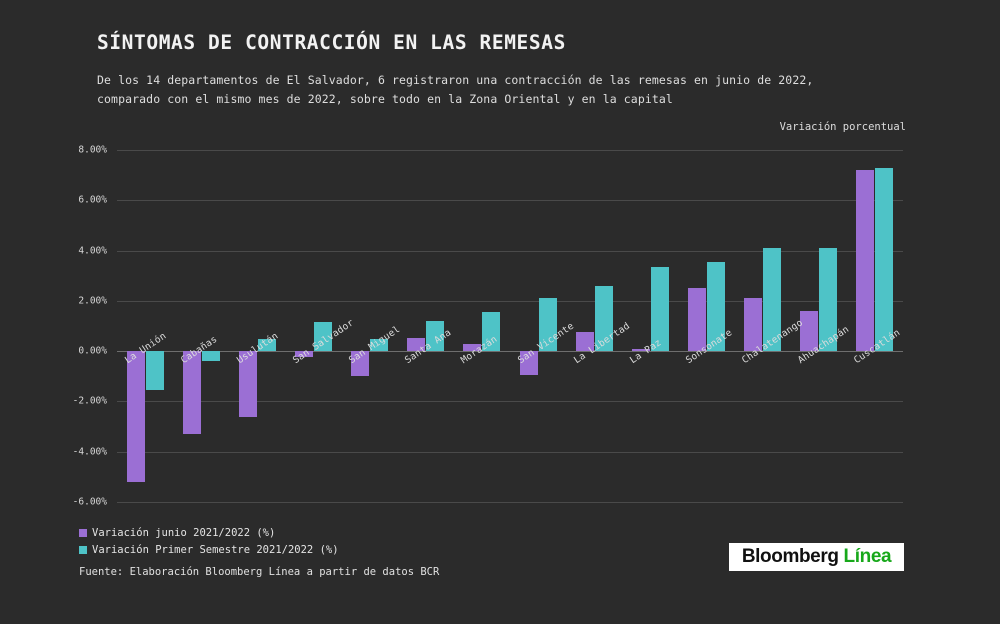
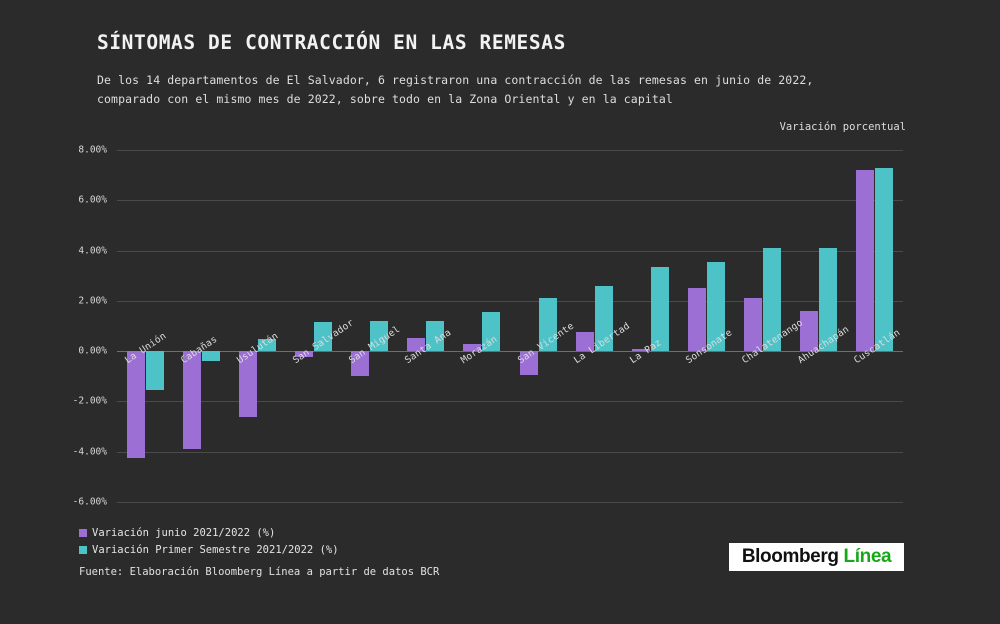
Variación junio 2021/2022 (%)/La Unión: -5.2% -> -4.2%
Variación junio 2021/2022 (%)/Cabañas: -3.3% -> -3.9%
Variación Primer Semestre 2021/2022 (%)/San Miguel: 0.5% -> 1.2%
